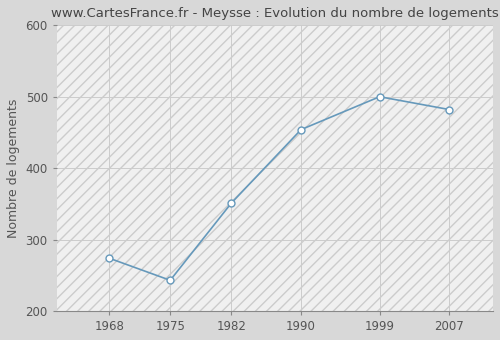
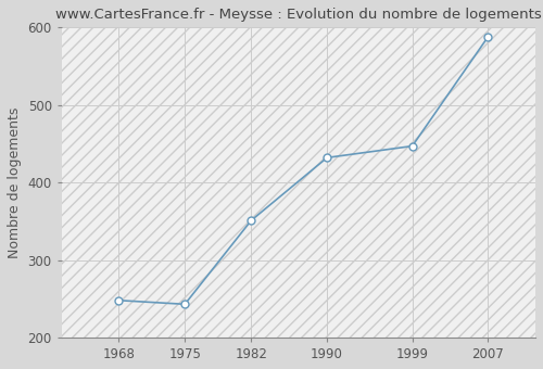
1968: 274 -> 248
1990: 454 -> 432
1999: 500 -> 447
2007: 482 -> 588
